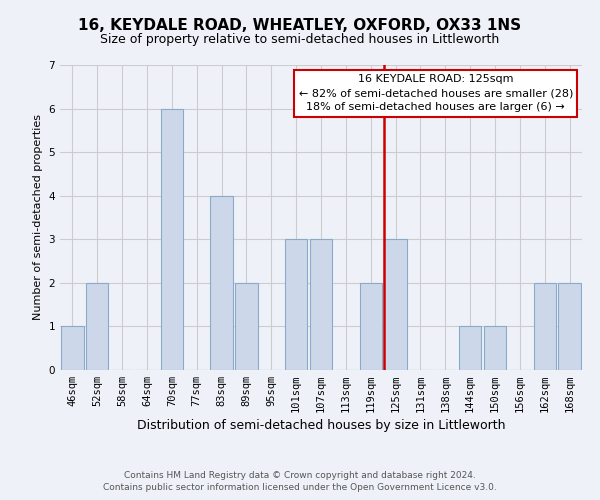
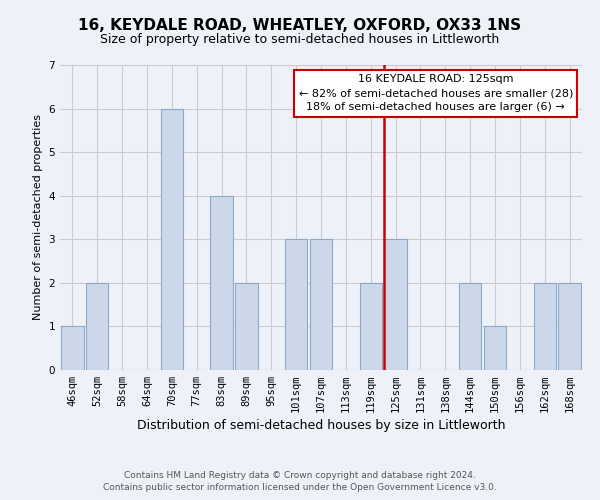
144sqm: 1 -> 2
